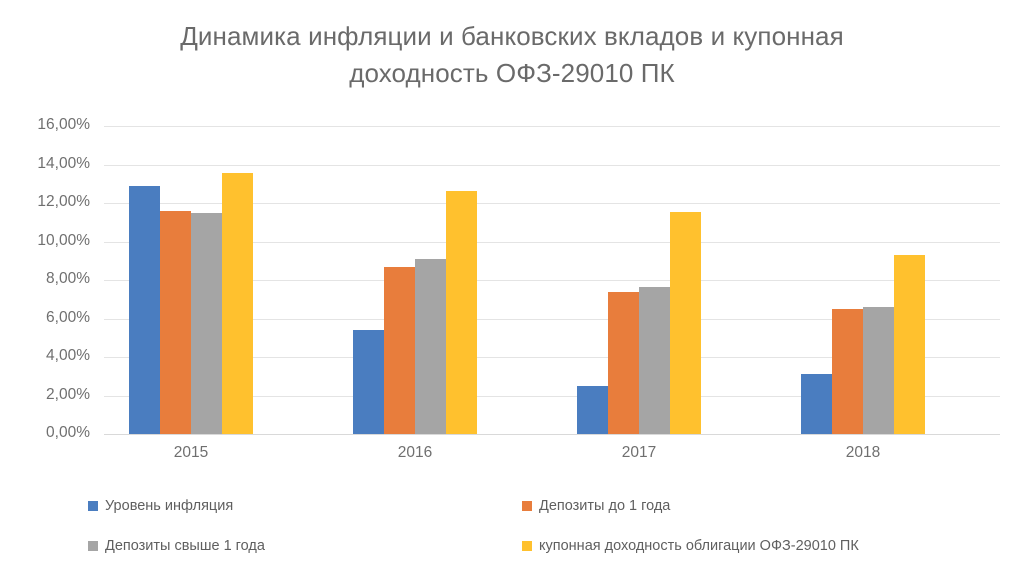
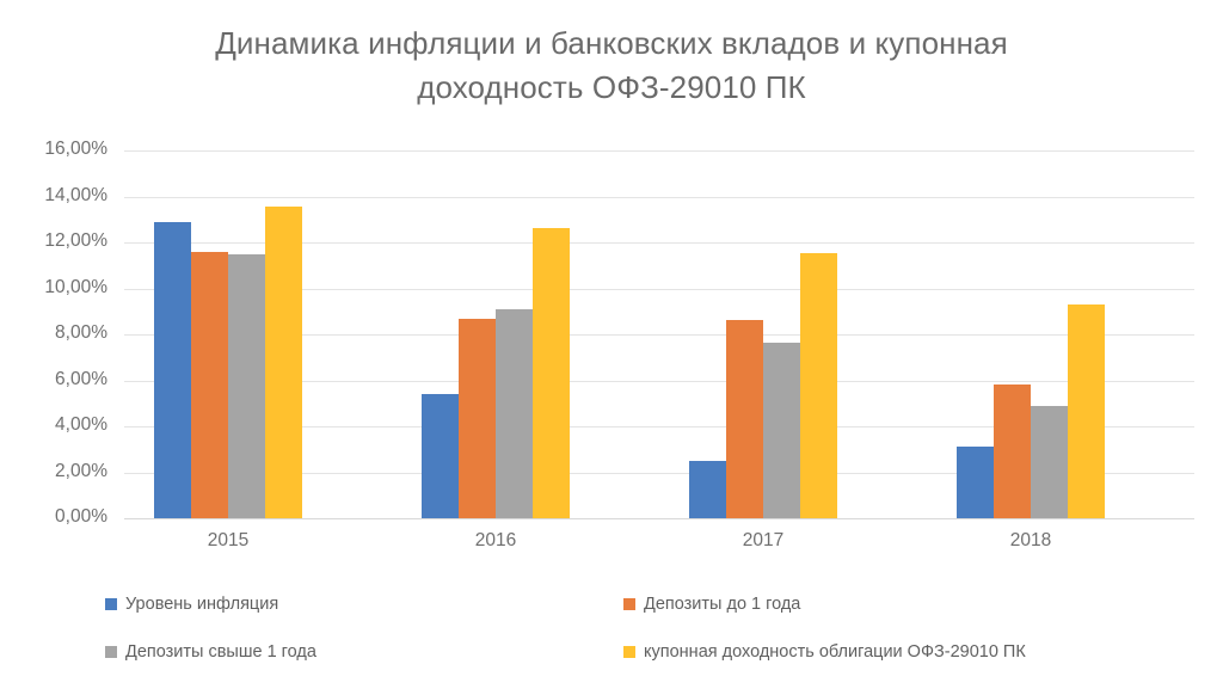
Депозиты до 1 года/2017: 7,4% -> 8,6%
Депозиты до 1 года/2018: 6,5% -> 5,8%
Депозиты свыше 1 года/2018: 6,6% -> 4,9%
